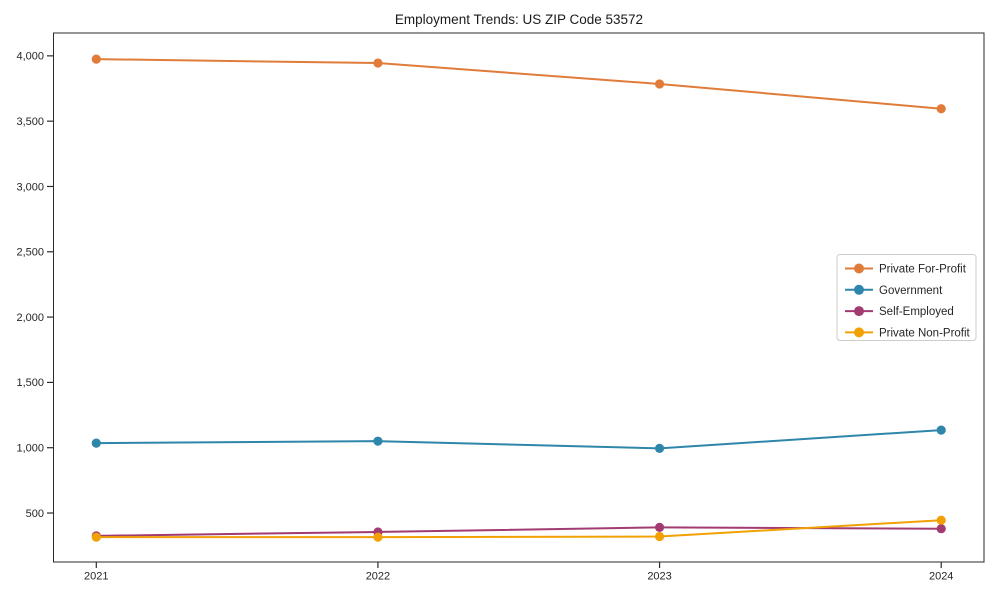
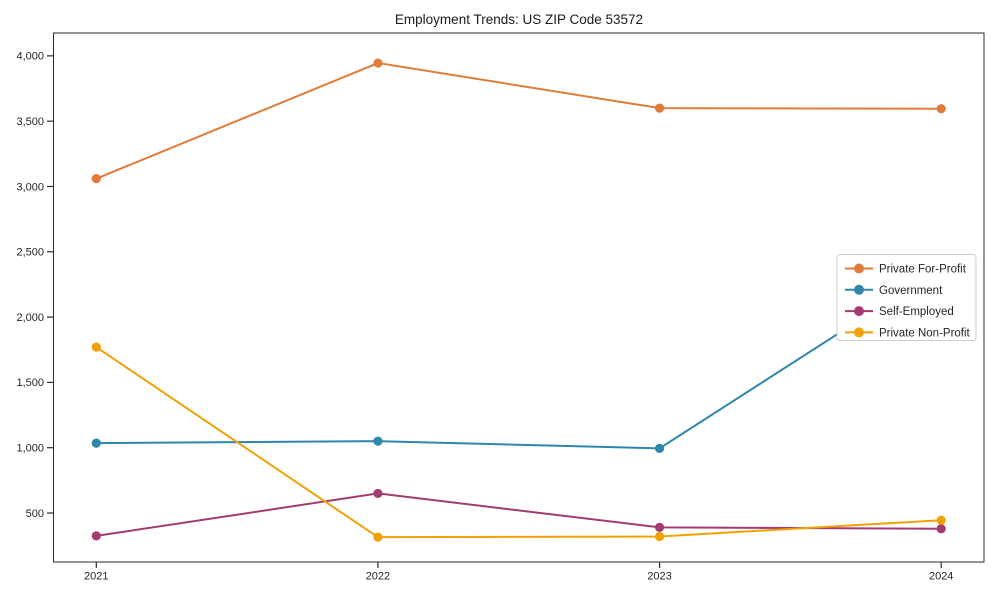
Private For-Profit/2021: 3980 -> 3060
Private Non-Profit/2021: 320 -> 1770
Self-Employed/2022: 360 -> 650
Private For-Profit/2023: 3780 -> 3600
Government/2024: 1140 -> 2380
